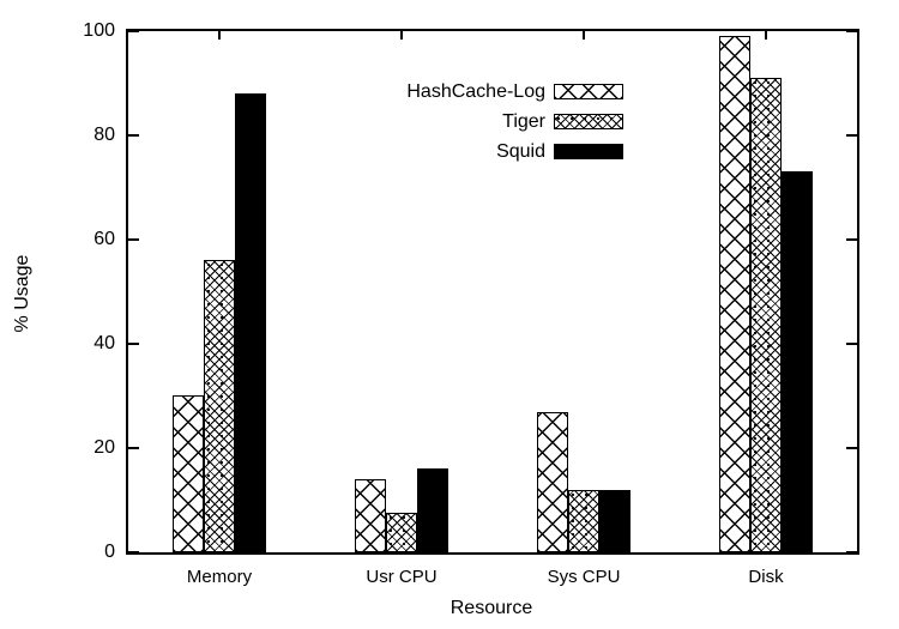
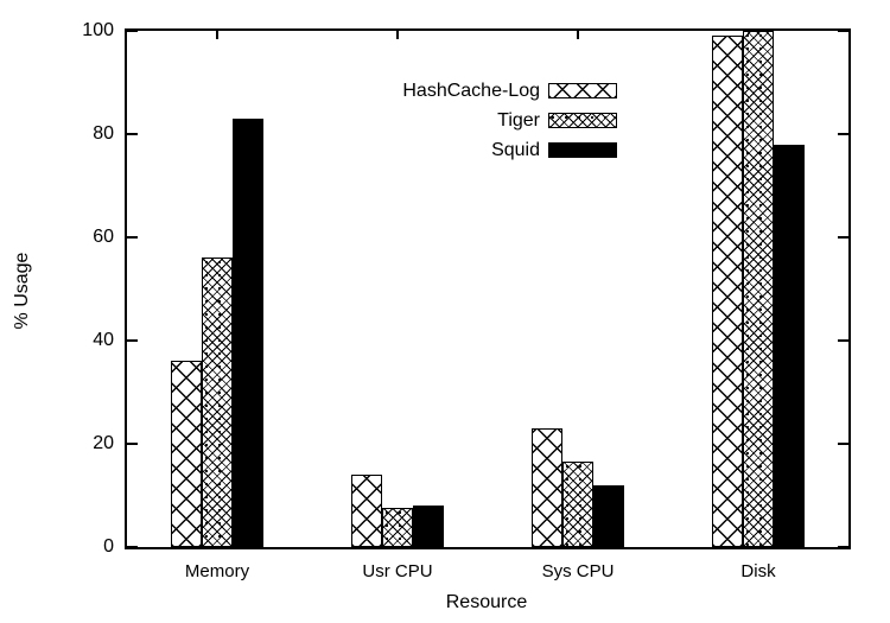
HashCache-Log/Memory: 30 -> 36
Squid/Memory: 88 -> 83
Squid/Usr CPU: 16 -> 8
HashCache-Log/Sys CPU: 27 -> 23
Tiger/Sys CPU: 12 -> 16
Tiger/Disk: 91 -> 100
Squid/Disk: 73 -> 78
